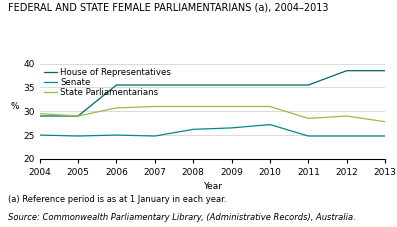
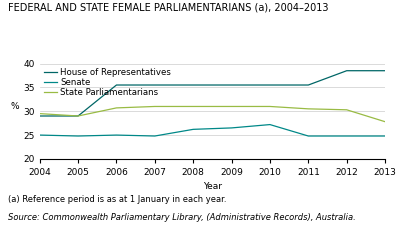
State Parliamentarians/2011: 28.5 -> 30.5
State Parliamentarians/2012: 29.0 -> 30.3
